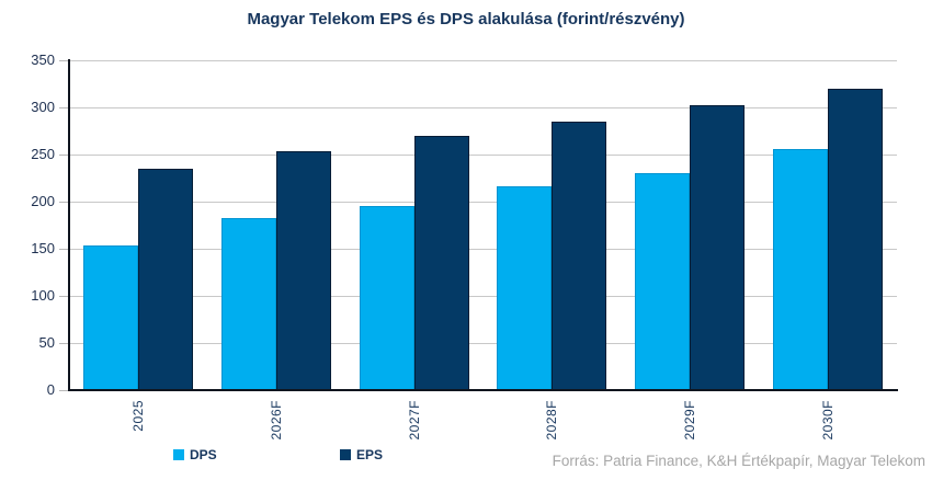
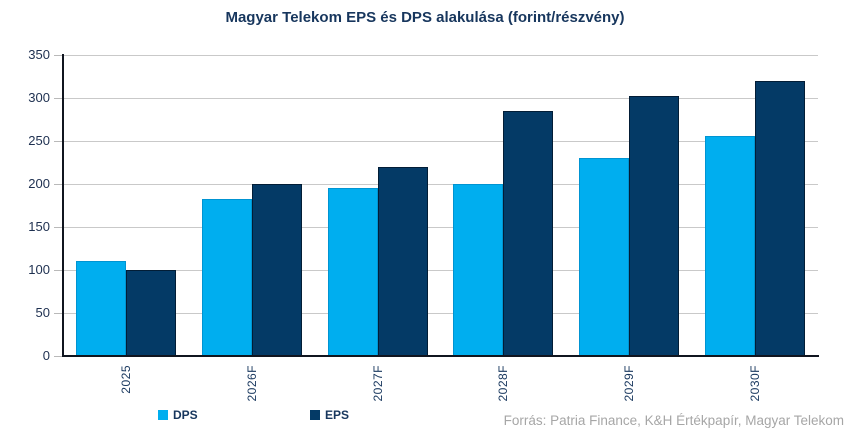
DPS/2025: 150 -> 110
EPS/2025: 240 -> 100
EPS/2026F: 250 -> 200
EPS/2027F: 270 -> 220
DPS/2028F: 220 -> 200
